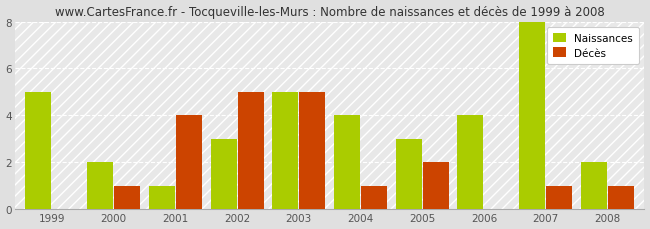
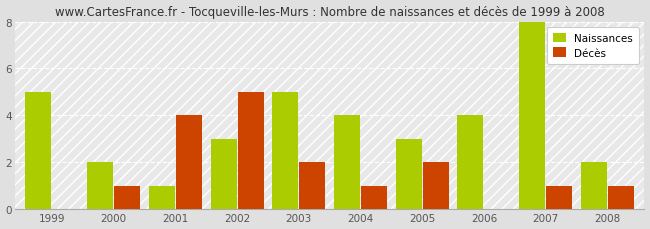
Décès/2003: 5 -> 2
